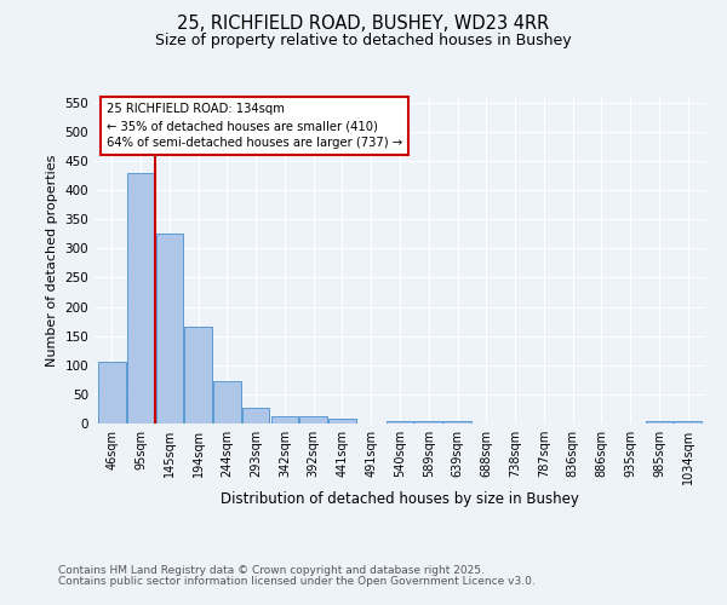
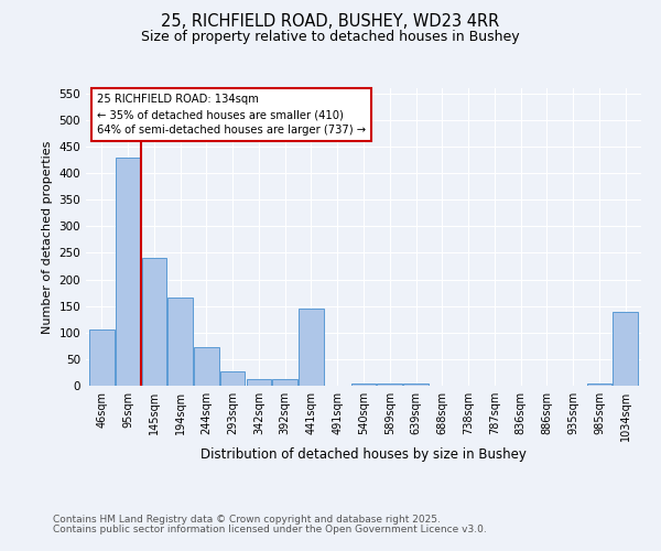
145sqm: 325 -> 240
441sqm: 9 -> 145
1034sqm: 4 -> 140
